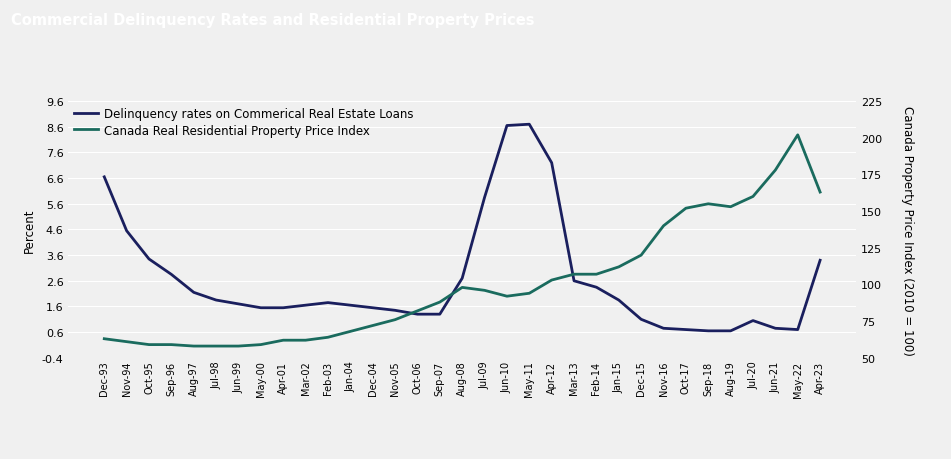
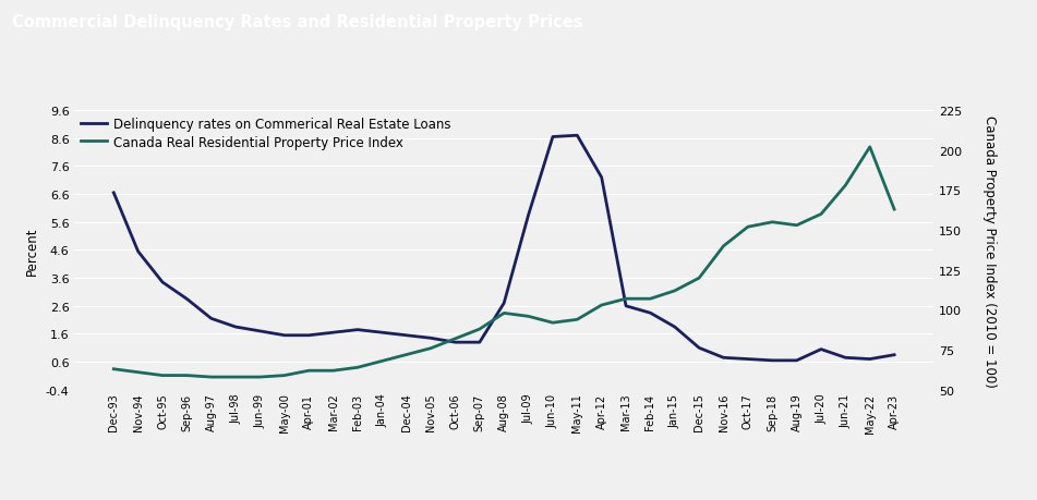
Delinquency rates on Commerical Real Estate Loans/Apr-23: 3.40 -> 0.85
